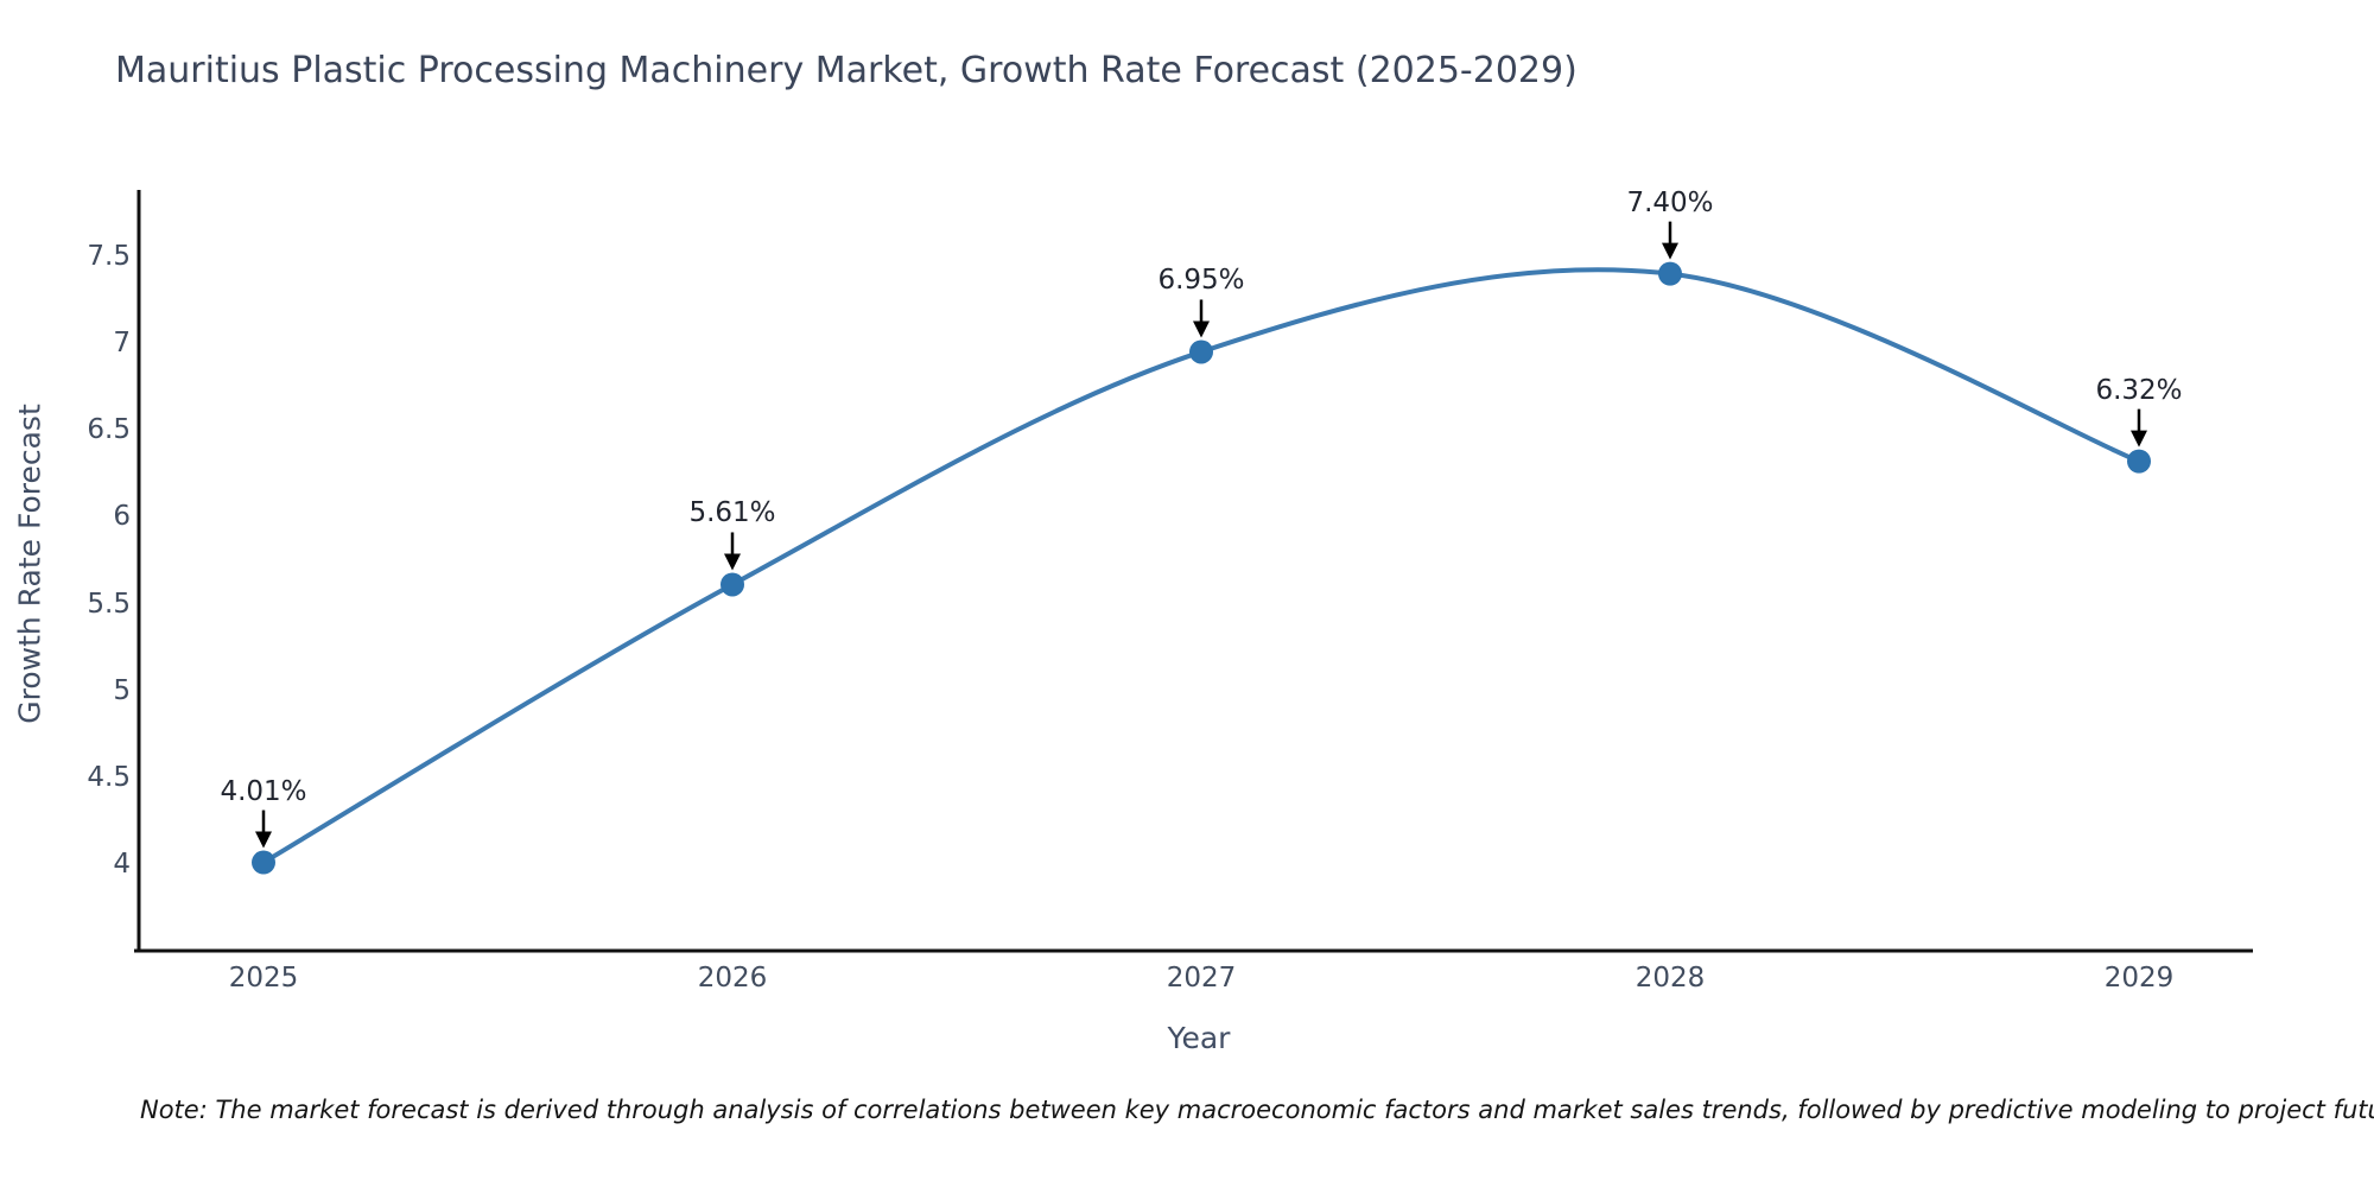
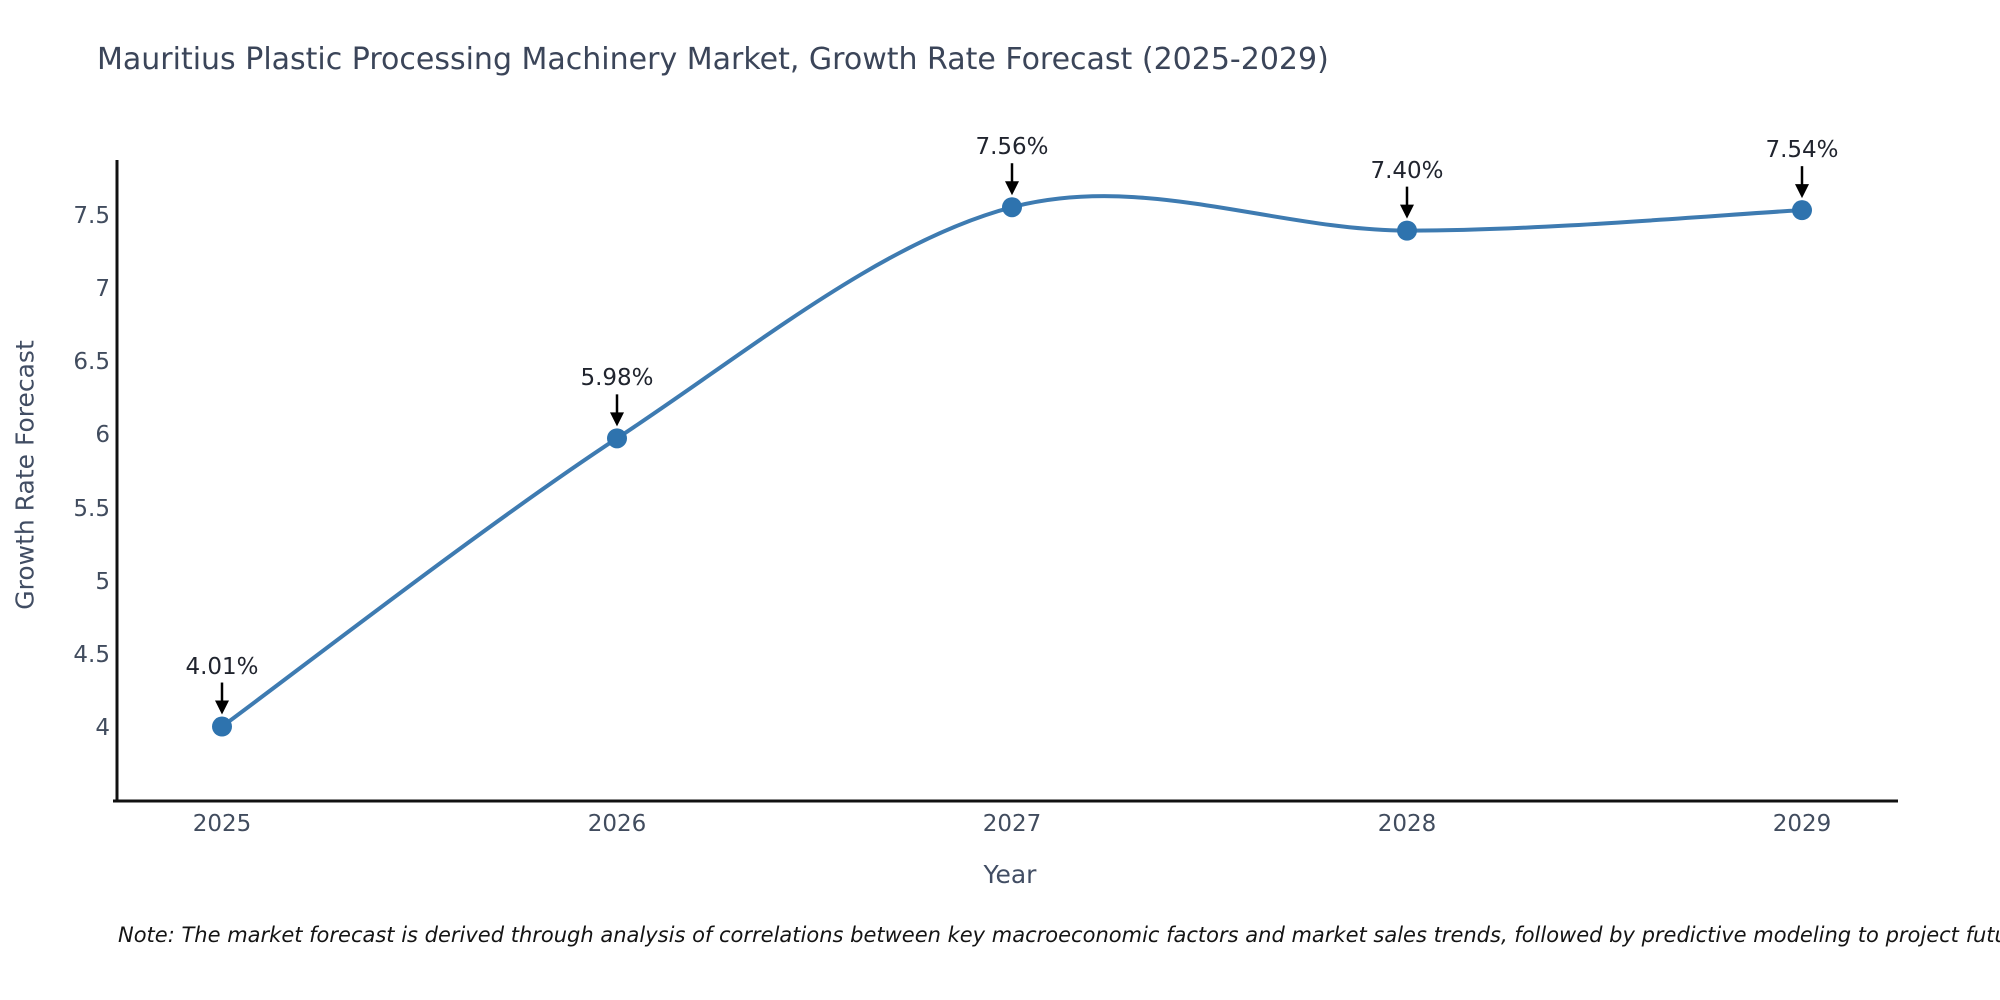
2026: 5.61% -> 5.98%
2027: 6.95% -> 7.56%
2029: 6.32% -> 7.54%
